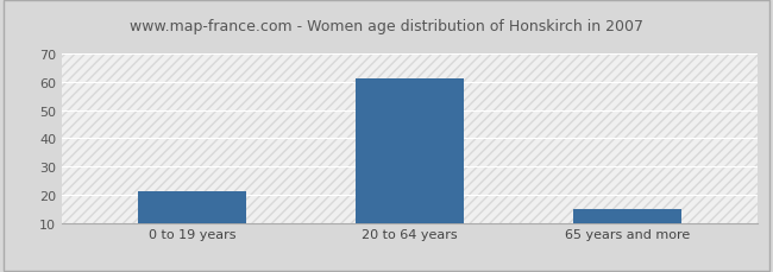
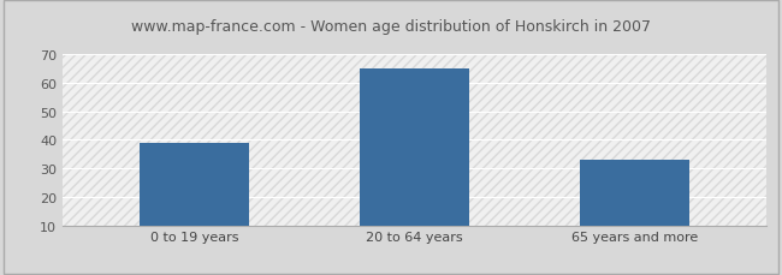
0 to 19 years: 21 -> 39
20 to 64 years: 61 -> 65
65 years and more: 15 -> 33
